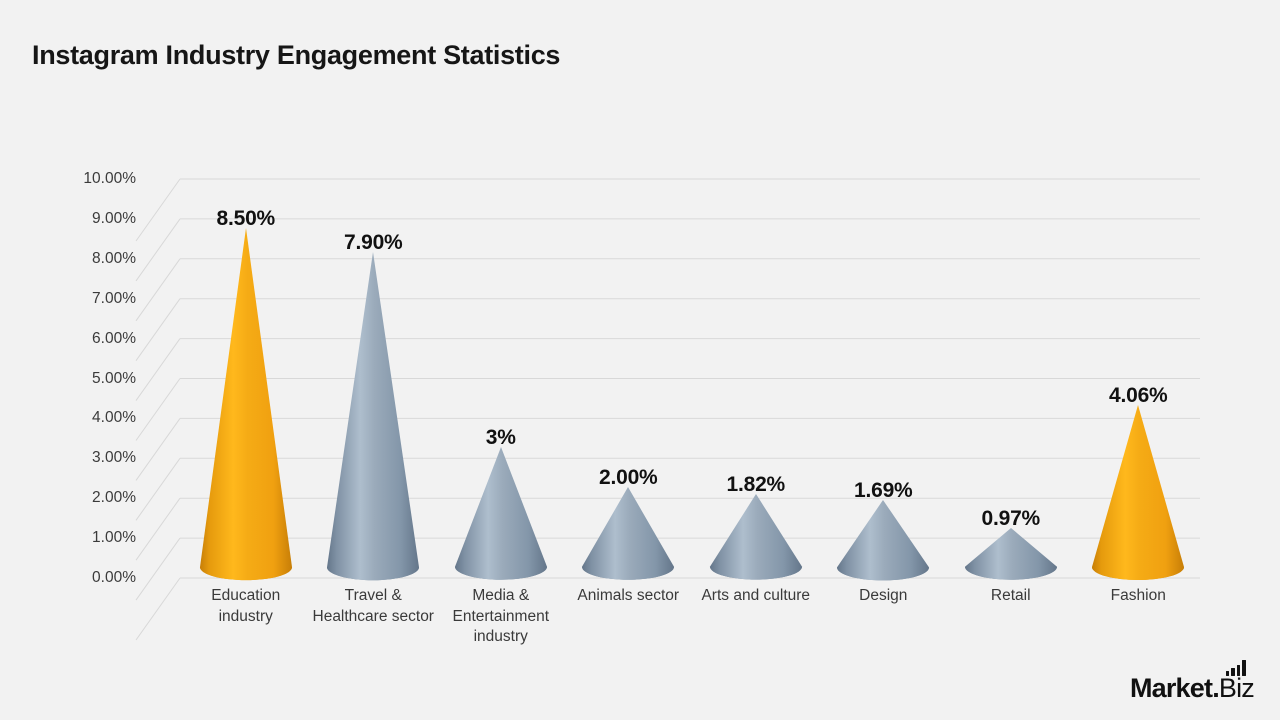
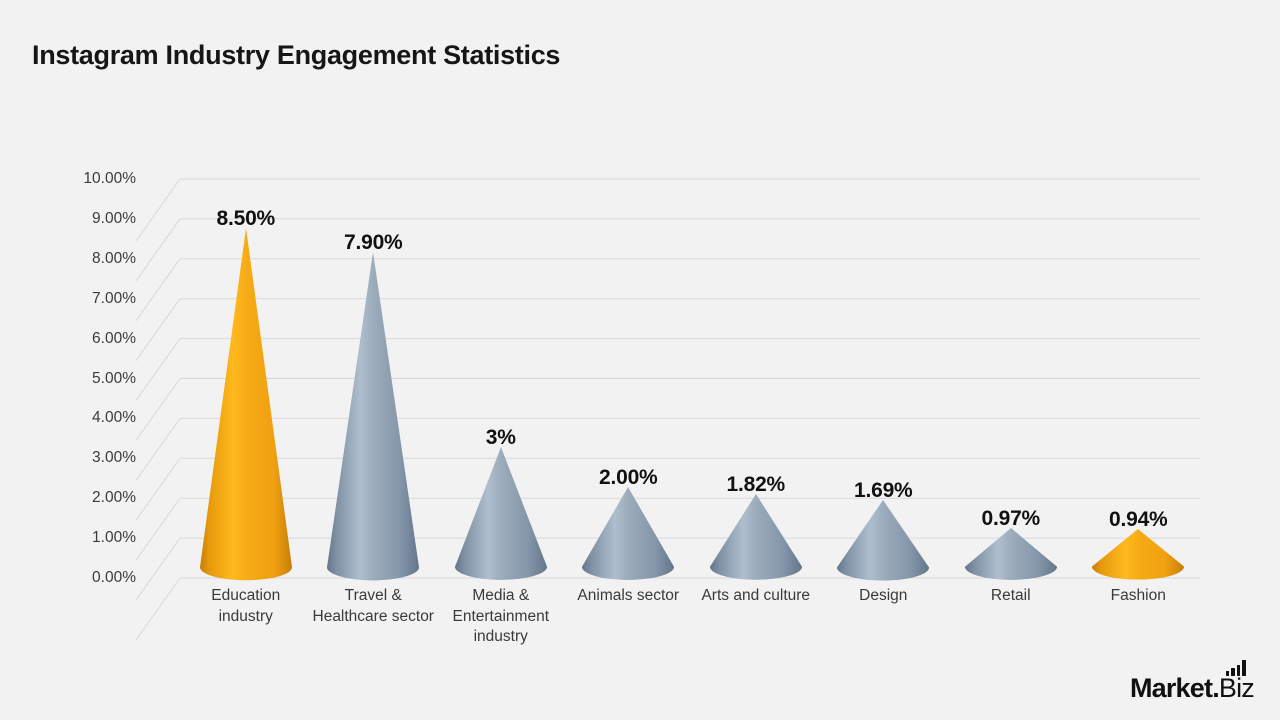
Fashion: 4.06% -> 0.94%
